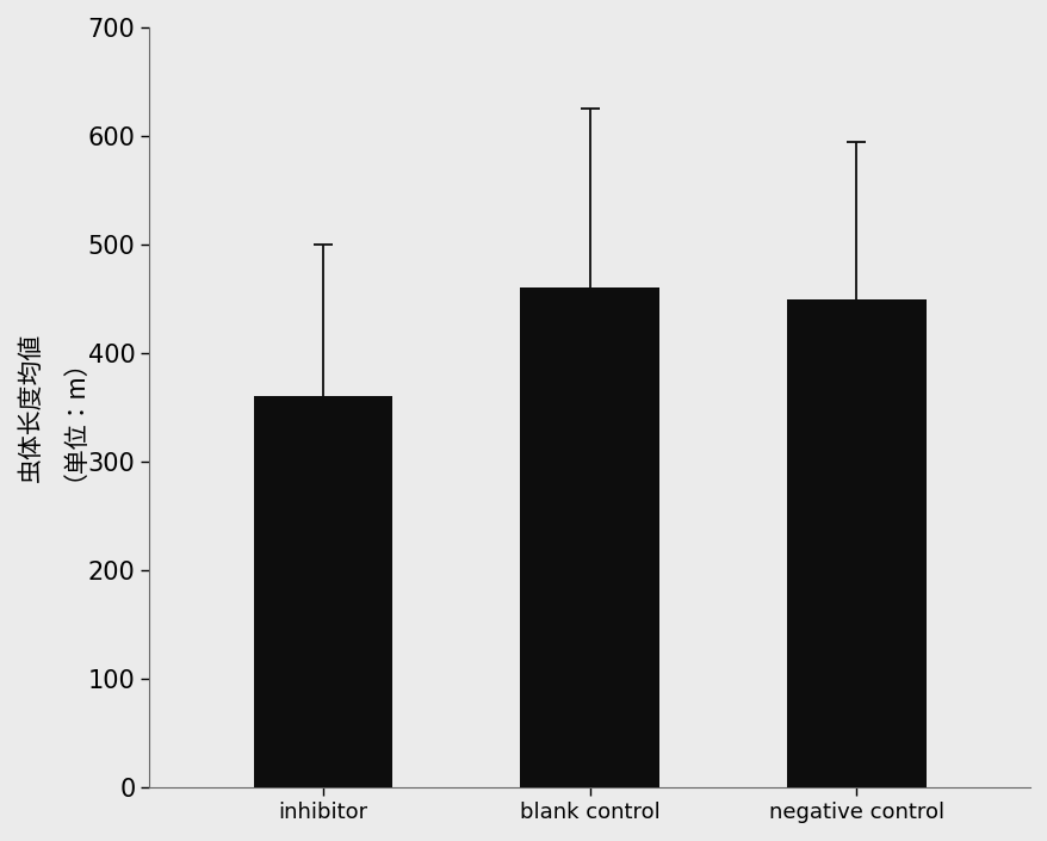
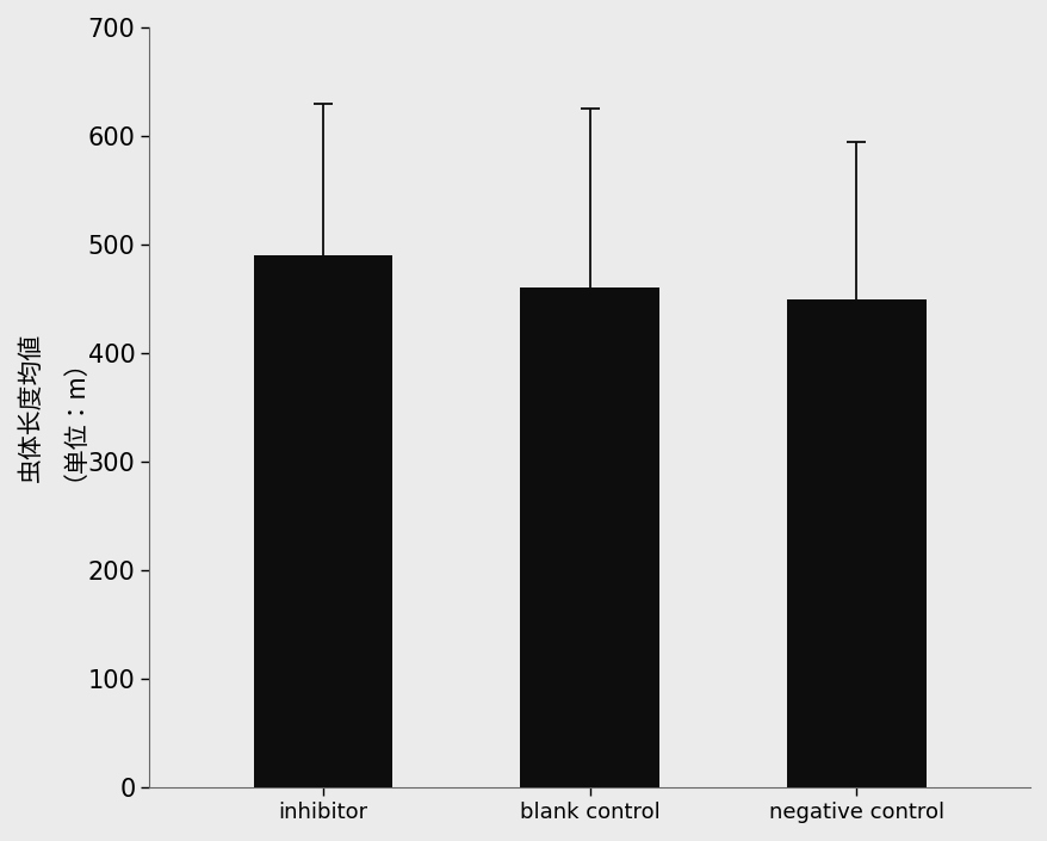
inhibitor: 360 -> 490
